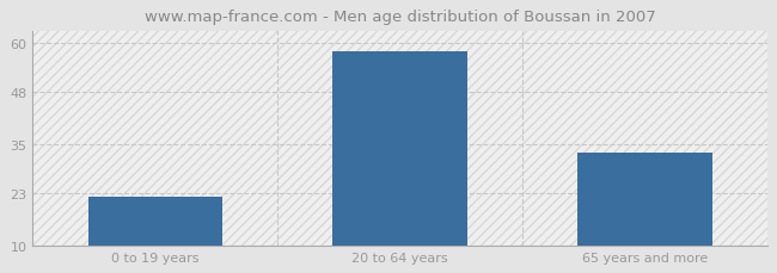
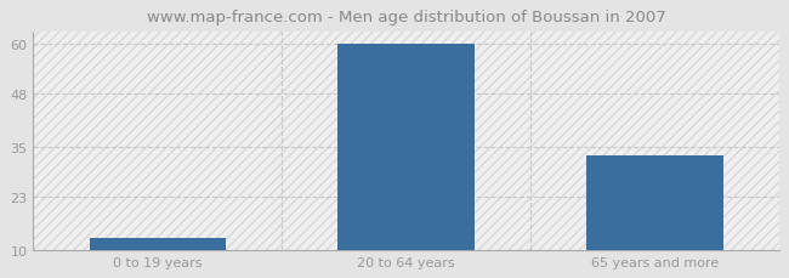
0 to 19 years: 22 -> 13
20 to 64 years: 58 -> 60
